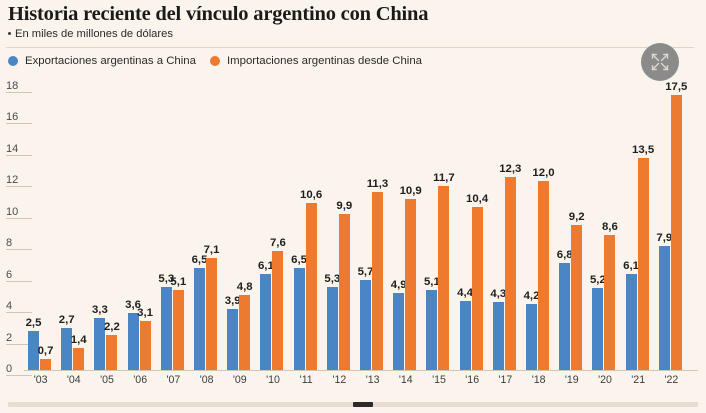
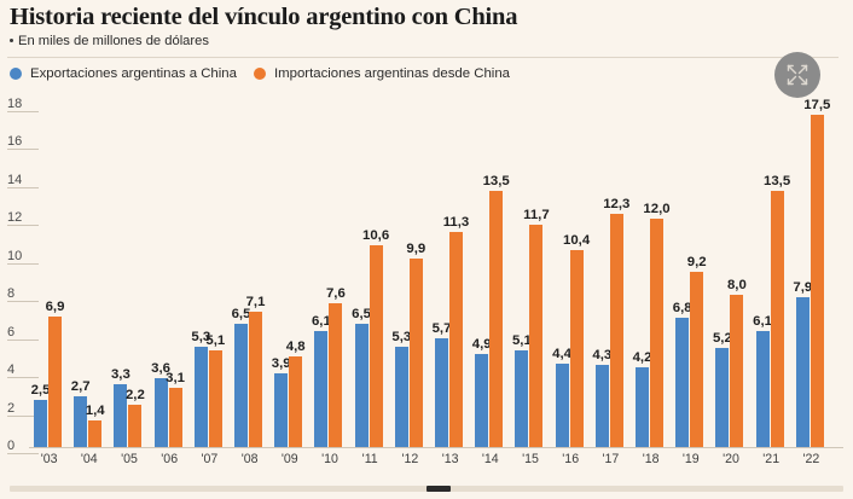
Importaciones argentinas desde China/'03: 0,7 -> 6,9
Importaciones argentinas desde China/'14: 10,9 -> 13,5
Importaciones argentinas desde China/'20: 8,6 -> 8,0
